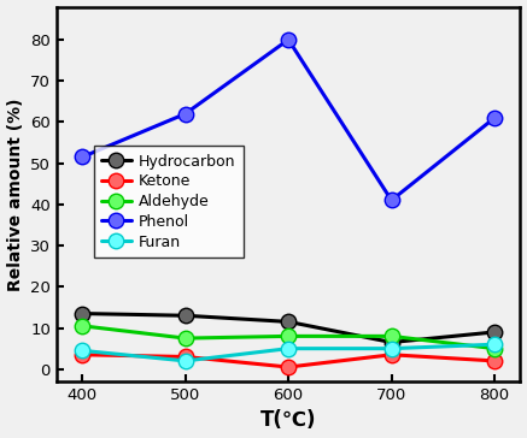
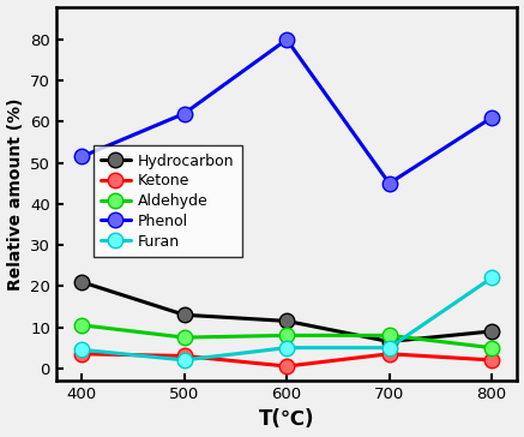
Hydrocarbon/400: 13.5 -> 21.0
Phenol/700: 41.0 -> 45.0
Furan/800: 6.0 -> 22.0
